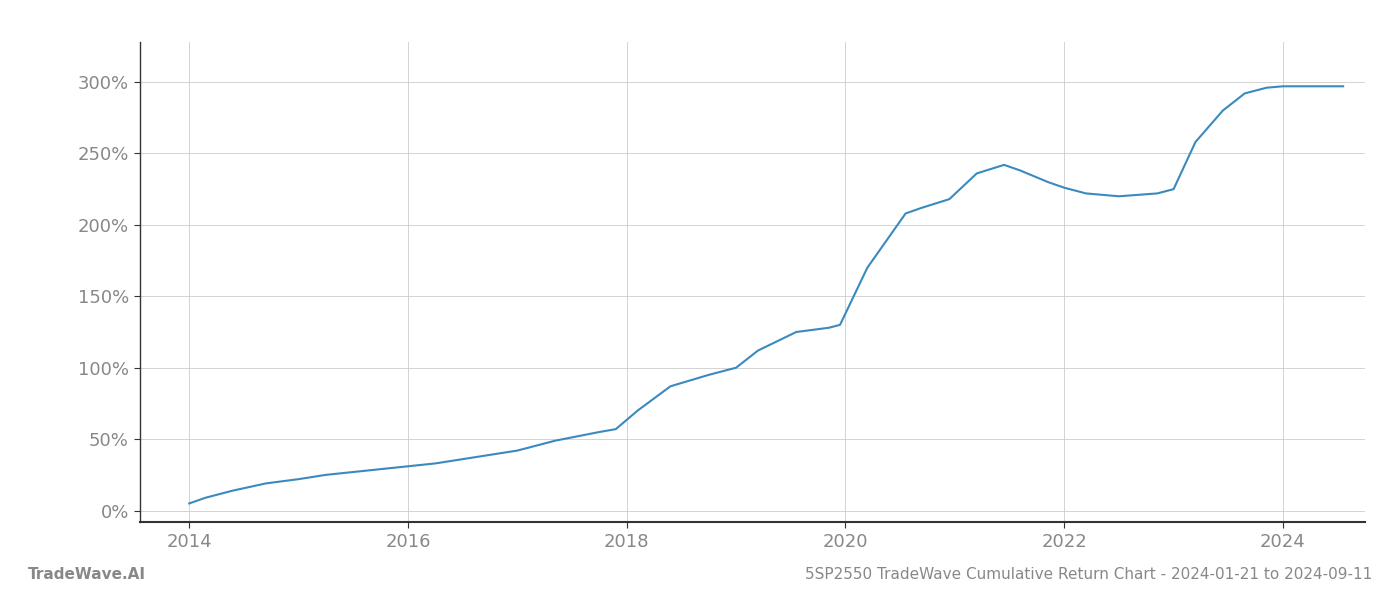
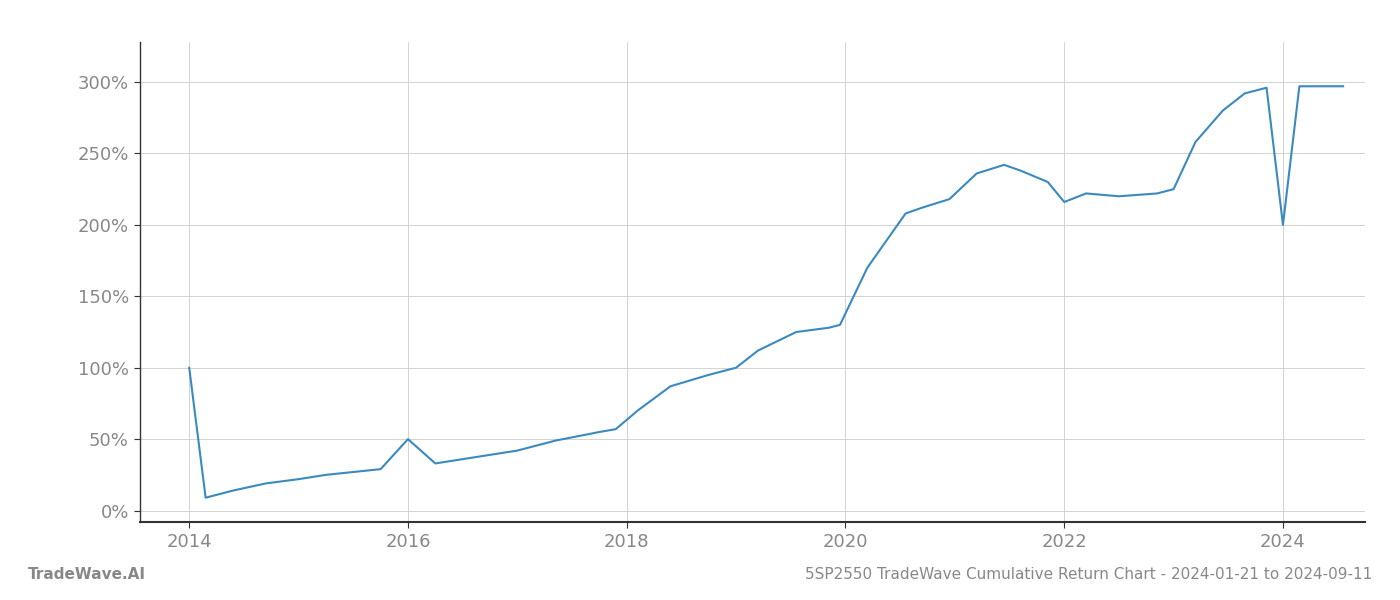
2014: 5% -> 100%
2016: 31% -> 50%
2022: 226% -> 216%
2024: 297% -> 200%
